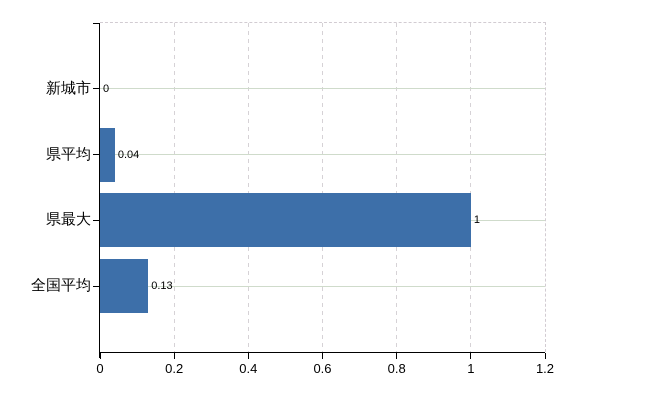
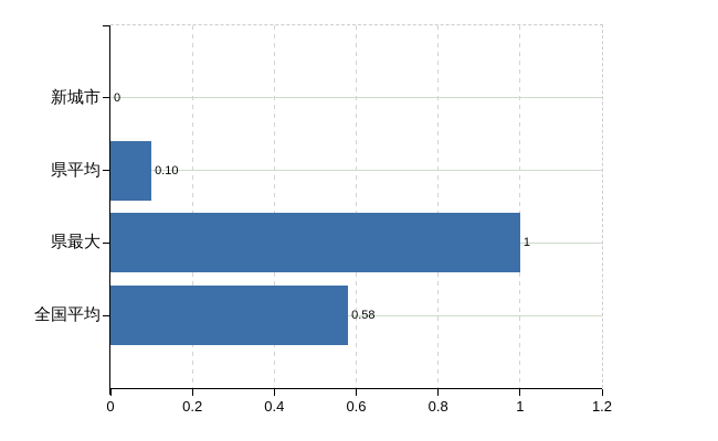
県平均: 0.04 -> 0.10
全国平均: 0.13 -> 0.58
